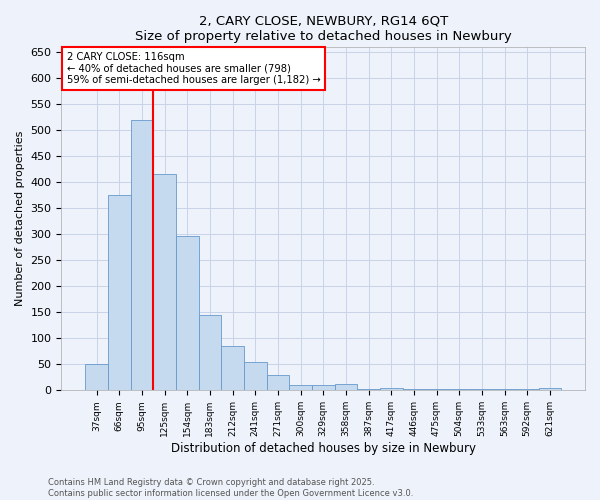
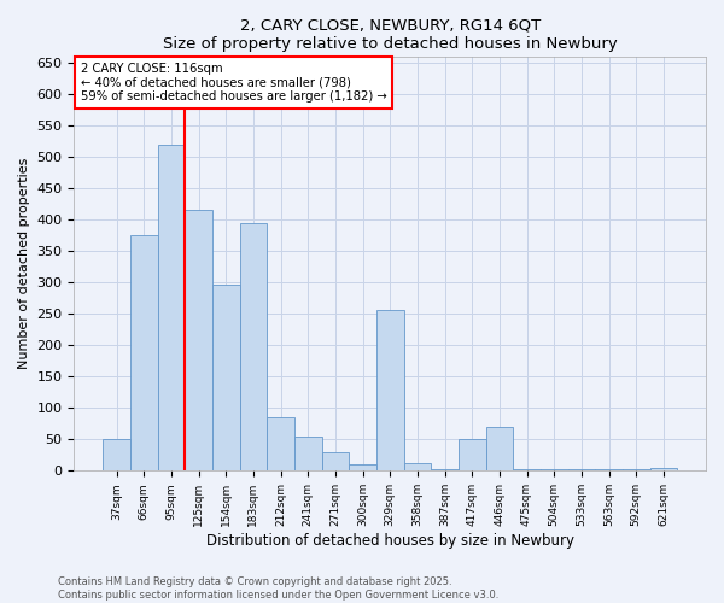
183sqm: 145 -> 394
329sqm: 10 -> 256
417sqm: 5 -> 50
446sqm: 3 -> 70
